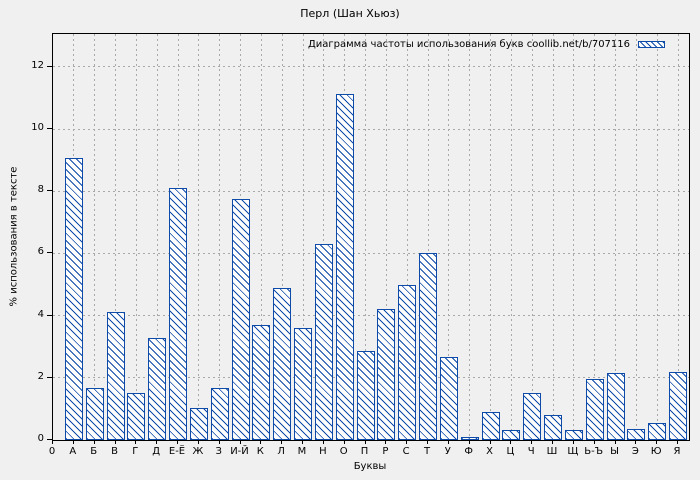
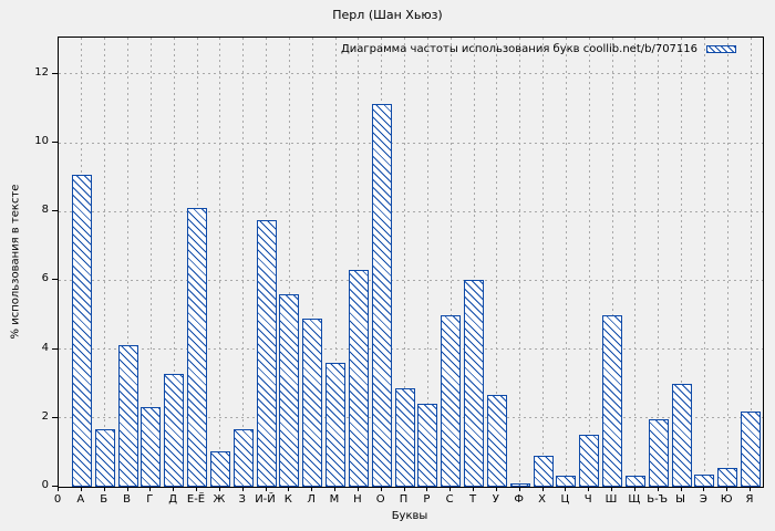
Г: 1.5 -> 2.3
К: 3.7 -> 5.6
Р: 4.2 -> 2.4
Ш: 0.8 -> 5.0
Ы: 2.1 -> 3.0
